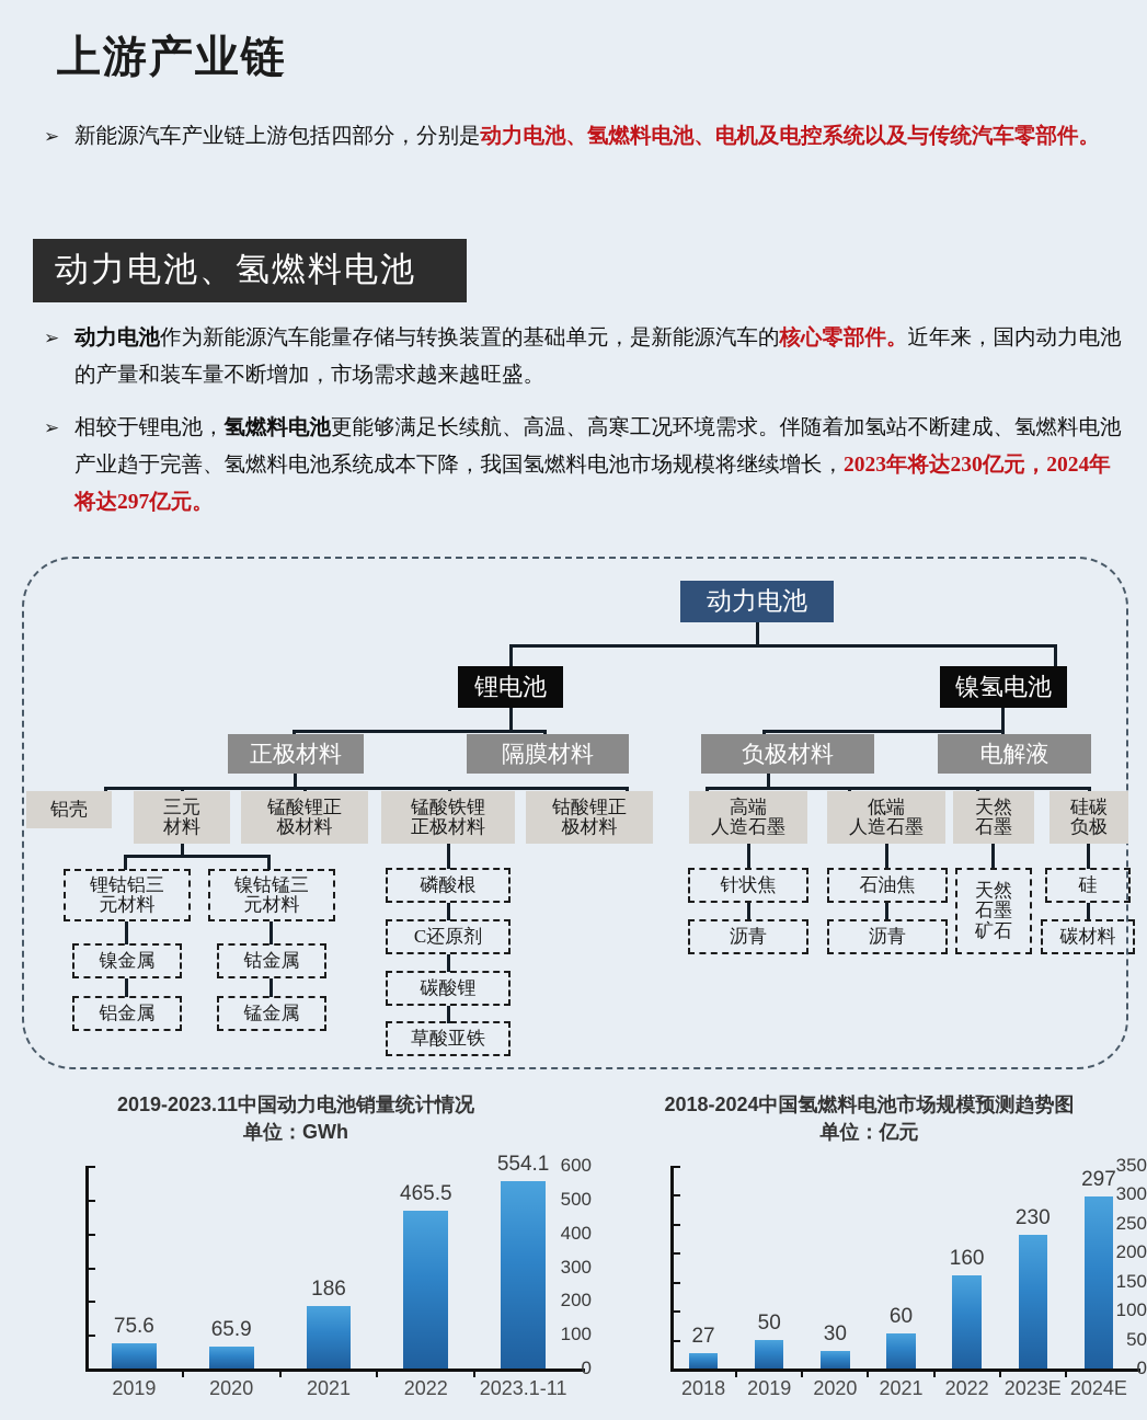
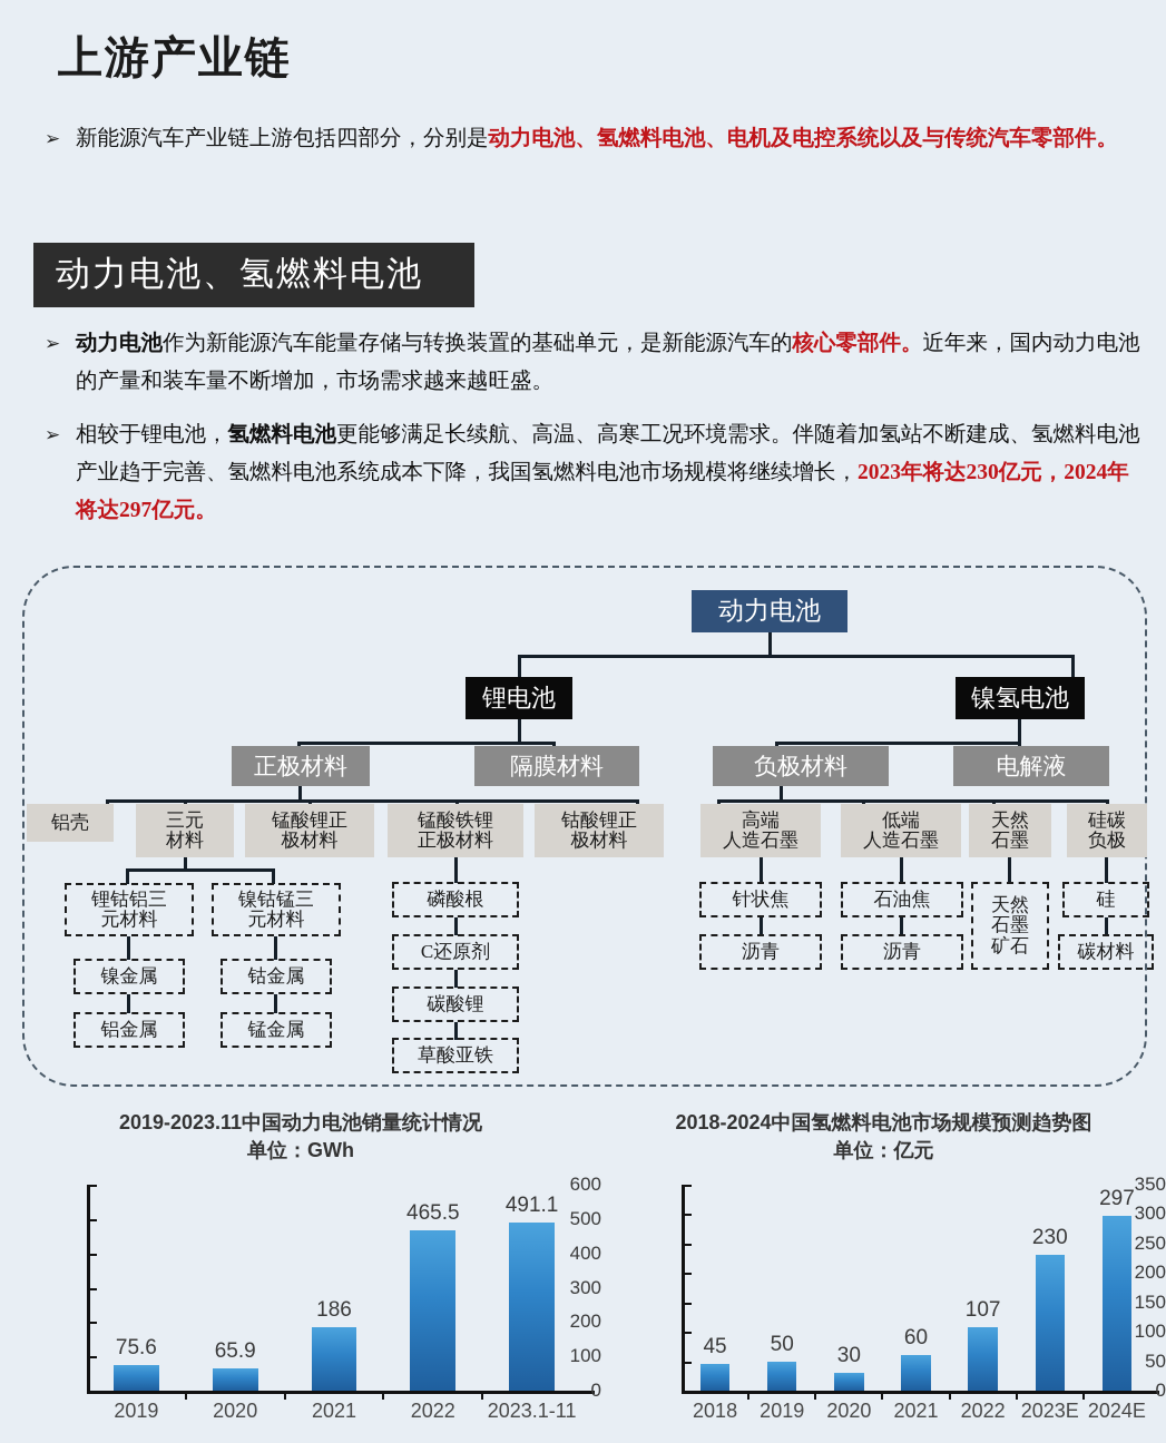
2019-2023.11中国动力电池销量统计情况/2023.1-11: 554.1 -> 491.1
2018-2024中国氢燃料电池市场规模预测趋势图/2018: 27 -> 45
2018-2024中国氢燃料电池市场规模预测趋势图/2022: 160 -> 107
